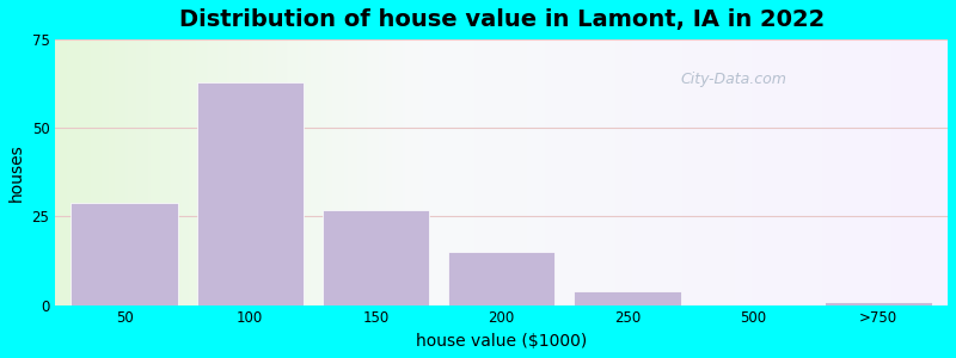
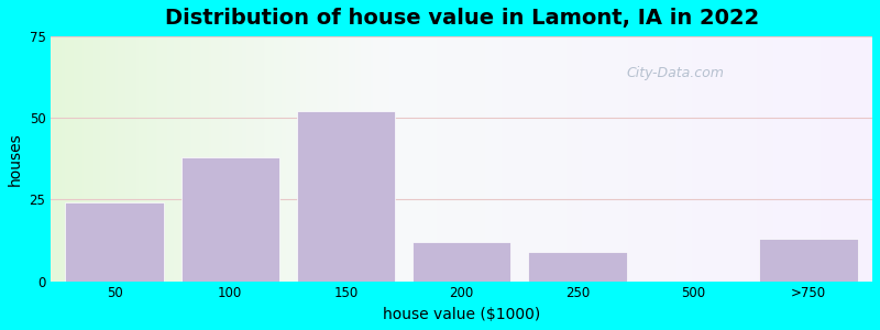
50: 29 -> 24
100: 63 -> 38
150: 27 -> 52
200: 15 -> 12
250: 4 -> 9
>750: 1 -> 13
